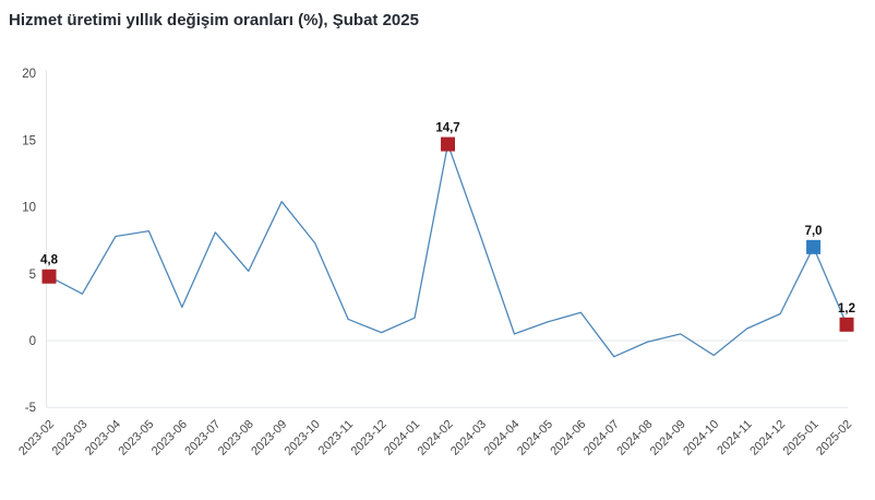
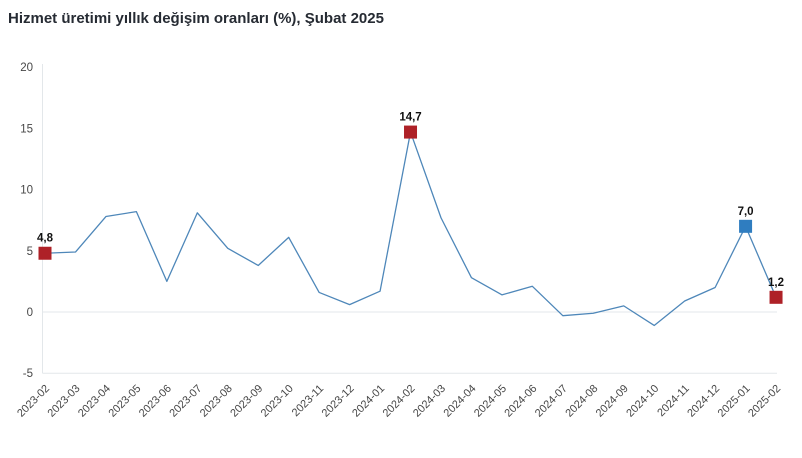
2023-03: 3.5 -> 4.9
2023-09: 10.4 -> 3.8
2023-10: 7.3 -> 6.1
2024-04: 0.5 -> 2.8
2024-07: -1.2 -> -0.3
